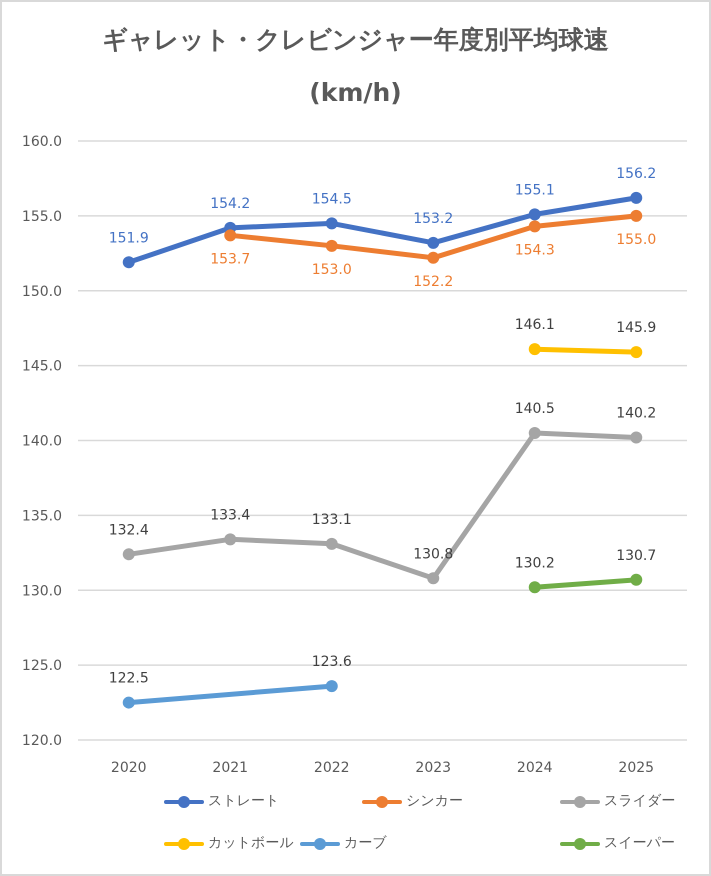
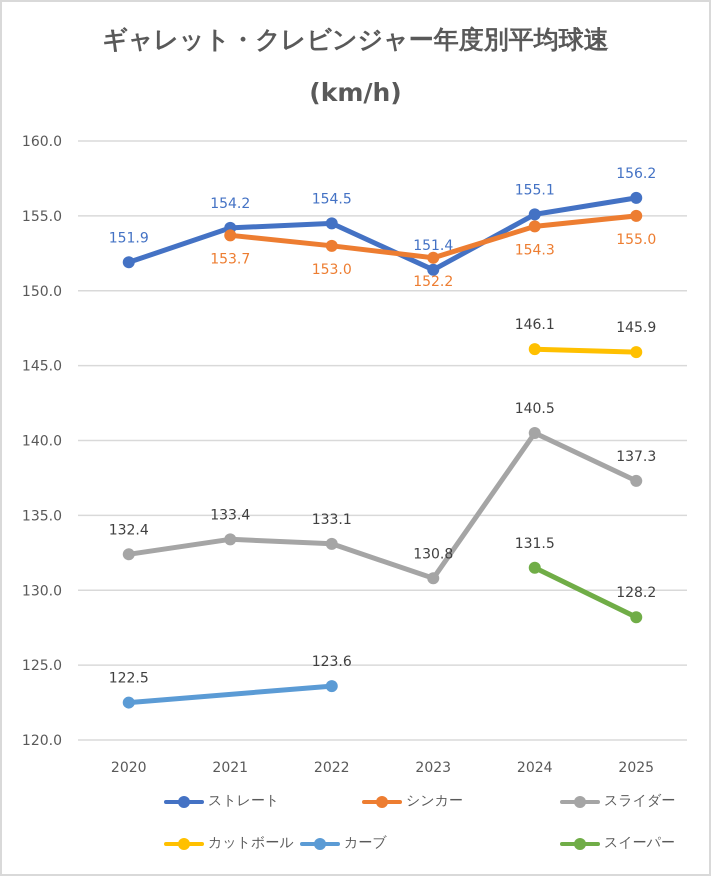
ストレート/2023: 153.2 -> 151.4
スイーパー/2024: 130.2 -> 131.5
スライダー/2025: 140.2 -> 137.3
スイーパー/2025: 130.7 -> 128.2
